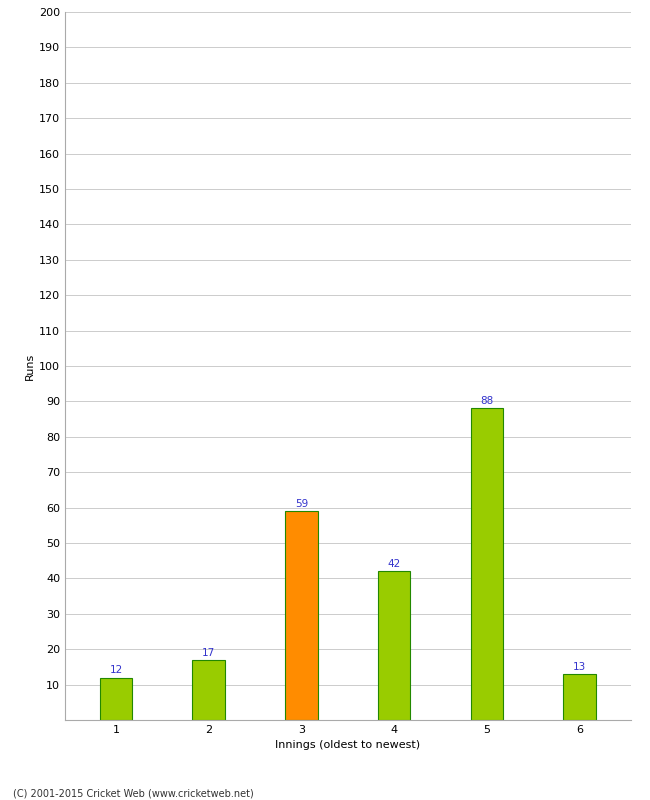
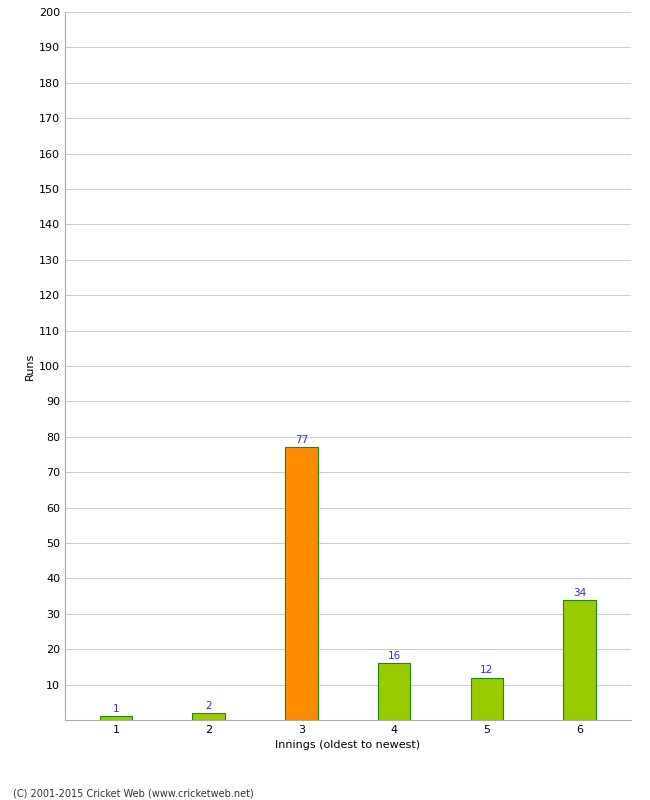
1: 12 -> 1
2: 17 -> 2
3: 59 -> 77
4: 42 -> 16
5: 88 -> 12
6: 13 -> 34
